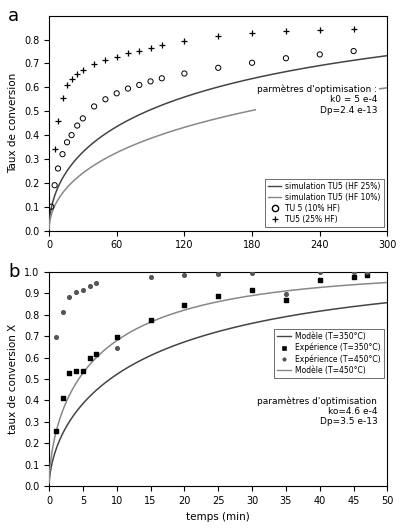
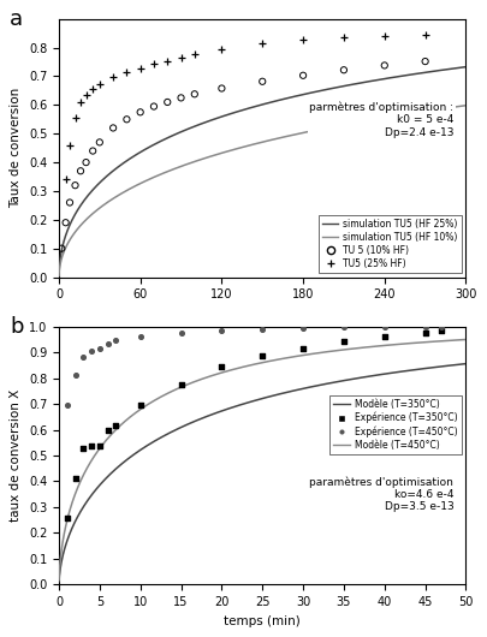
Expérience (T=450°C)/10: 0.645 -> 0.962
Expérience (T=350°C)/35: 0.870 -> 0.940
Expérience (T=450°C)/35: 0.895 -> 0.997
